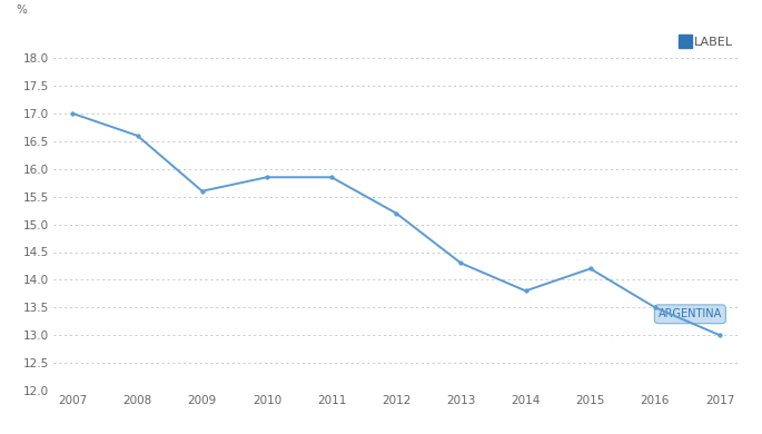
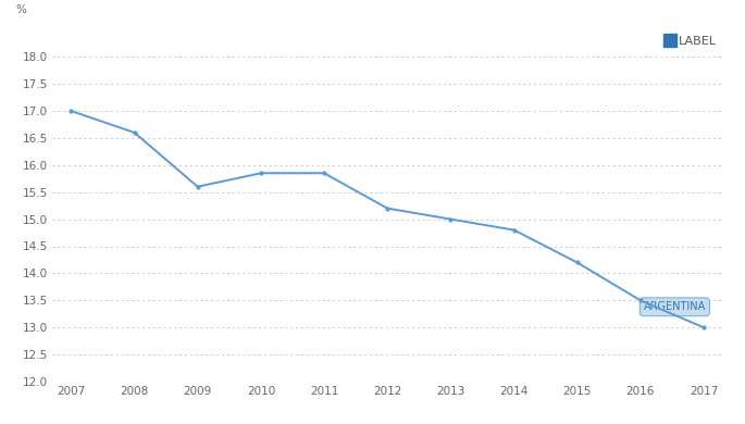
2013: 14.30 -> 15.00
2014: 13.80 -> 14.80
